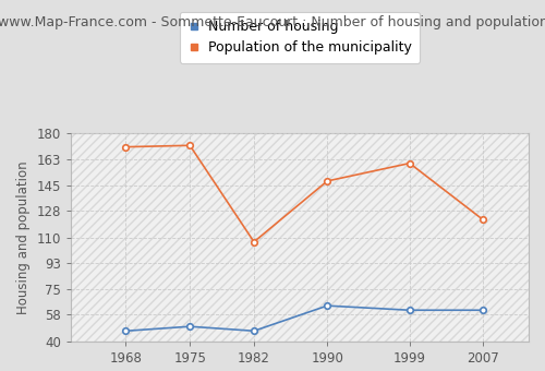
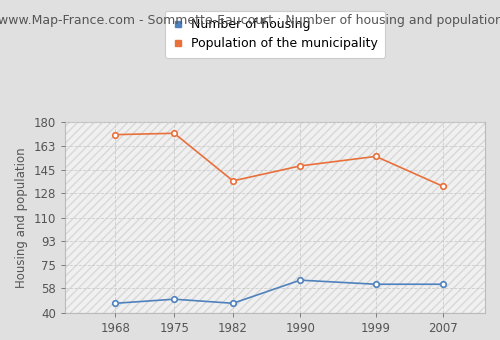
Population of the municipality/1982: 107 -> 137
Population of the municipality/1999: 160 -> 155
Population of the municipality/2007: 122 -> 133
